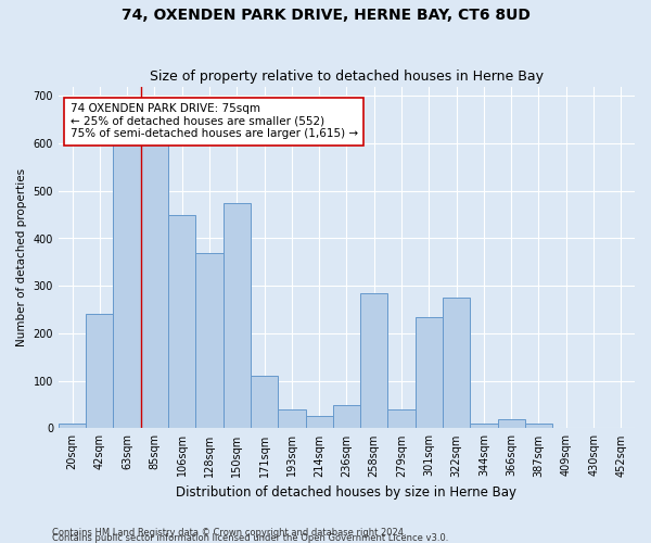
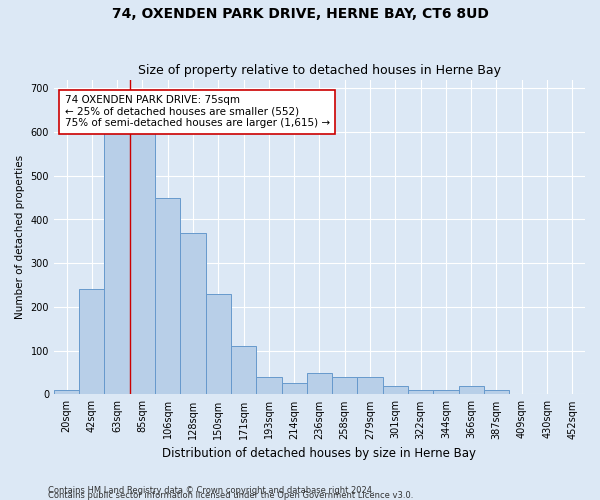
150sqm: 475 -> 230
258sqm: 285 -> 40
301sqm: 235 -> 20
322sqm: 275 -> 10
